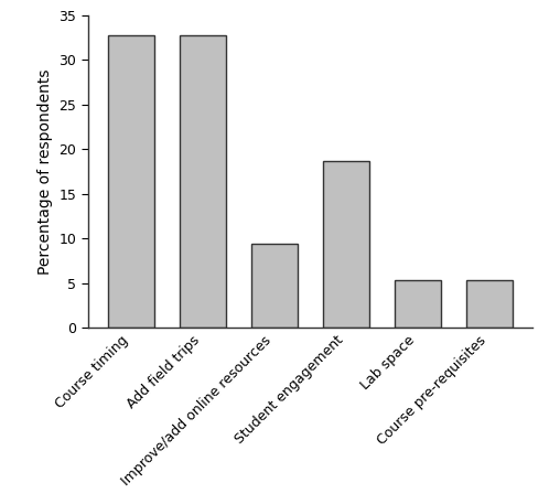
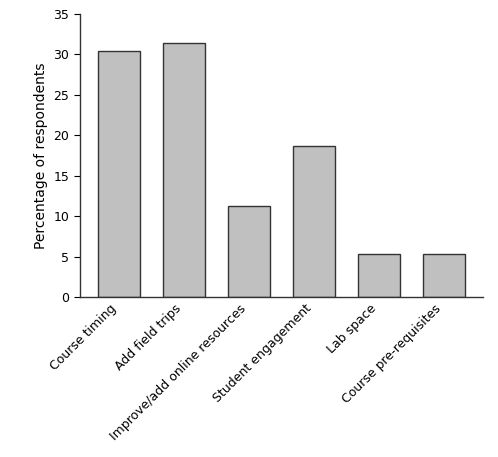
Course timing: 32.7 -> 30.4
Add field trips: 32.7 -> 31.4
Improve/add online resources: 9.4 -> 11.2
